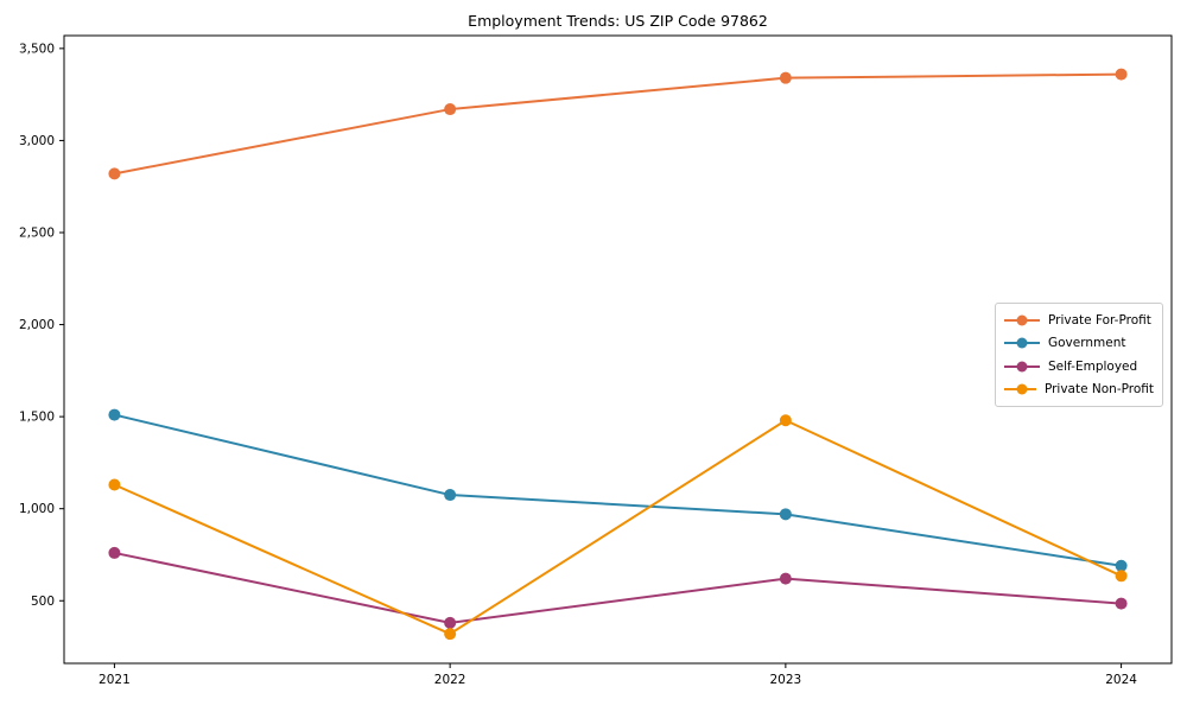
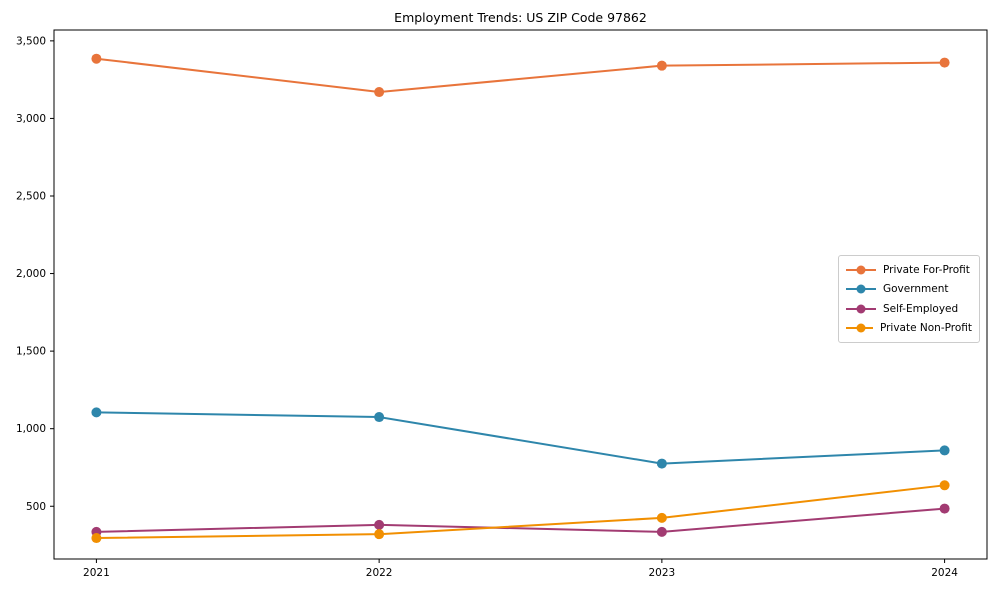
Private For-Profit/2021: 2820 -> 3380
Government/2021: 1510 -> 1100
Self-Employed/2021: 760 -> 340
Private Non-Profit/2021: 1130 -> 300
Government/2023: 970 -> 780
Self-Employed/2023: 620 -> 340
Private Non-Profit/2023: 1480 -> 420
Government/2024: 690 -> 860
